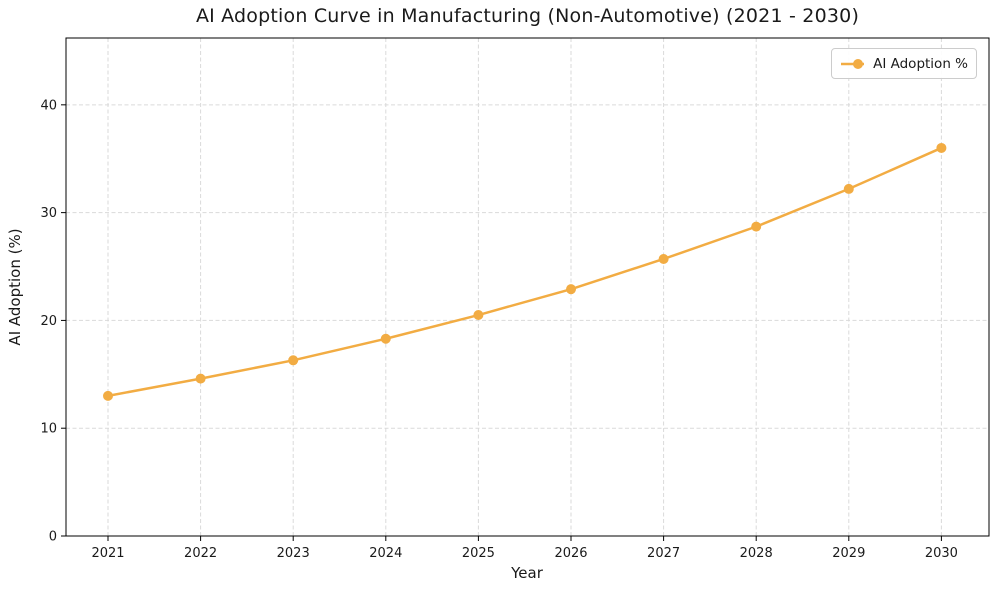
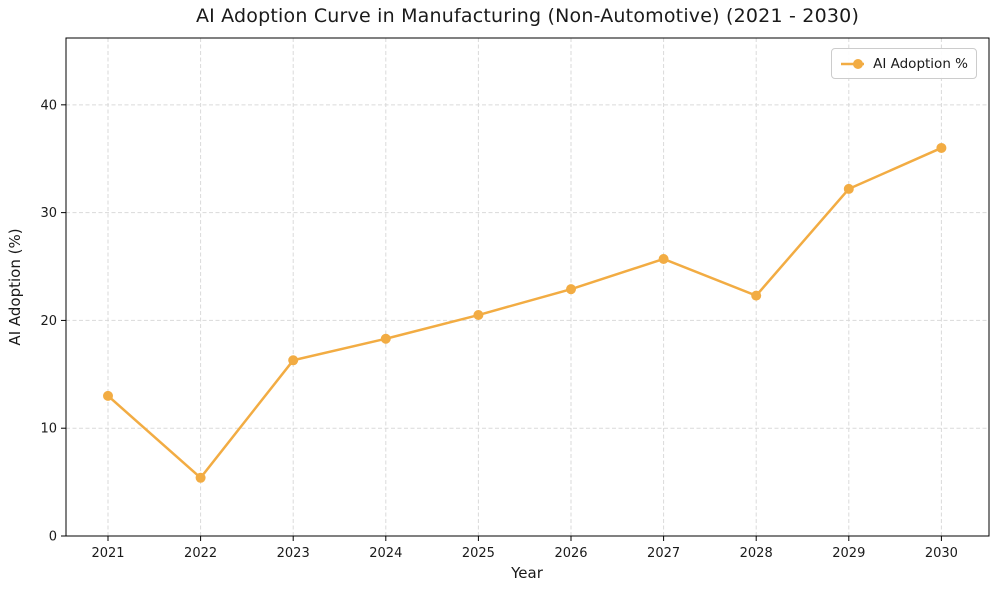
2022: 14.6 -> 5.4
2028: 28.7 -> 22.3
